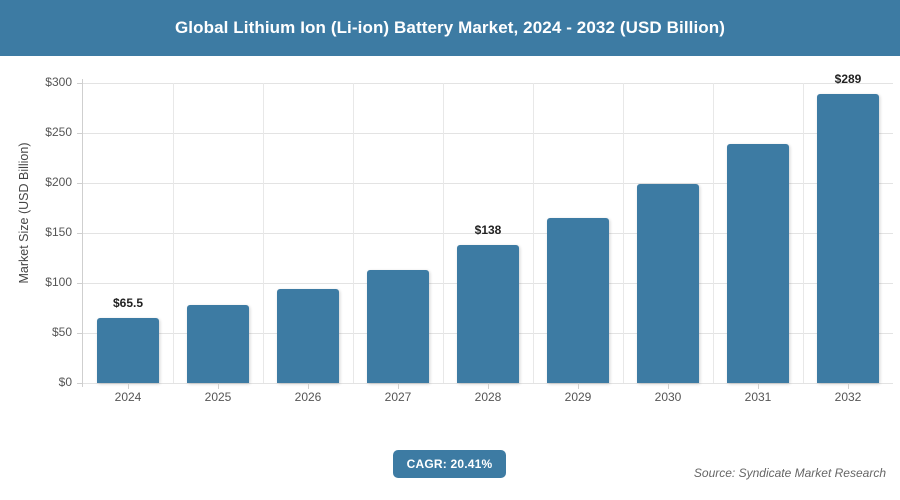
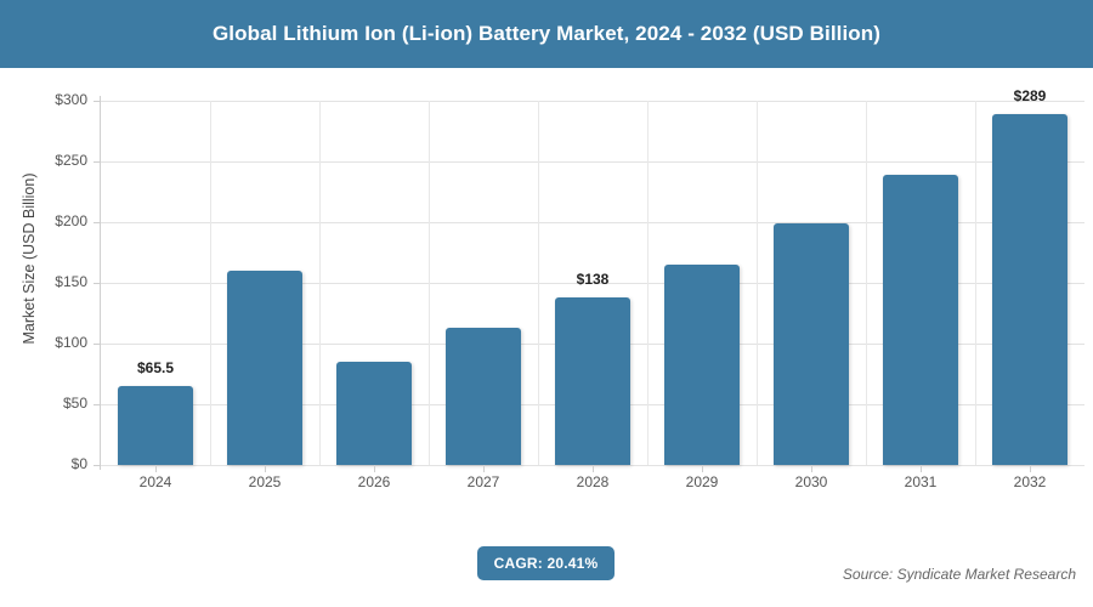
2025: $78 -> $160
2026: $94 -> $85
